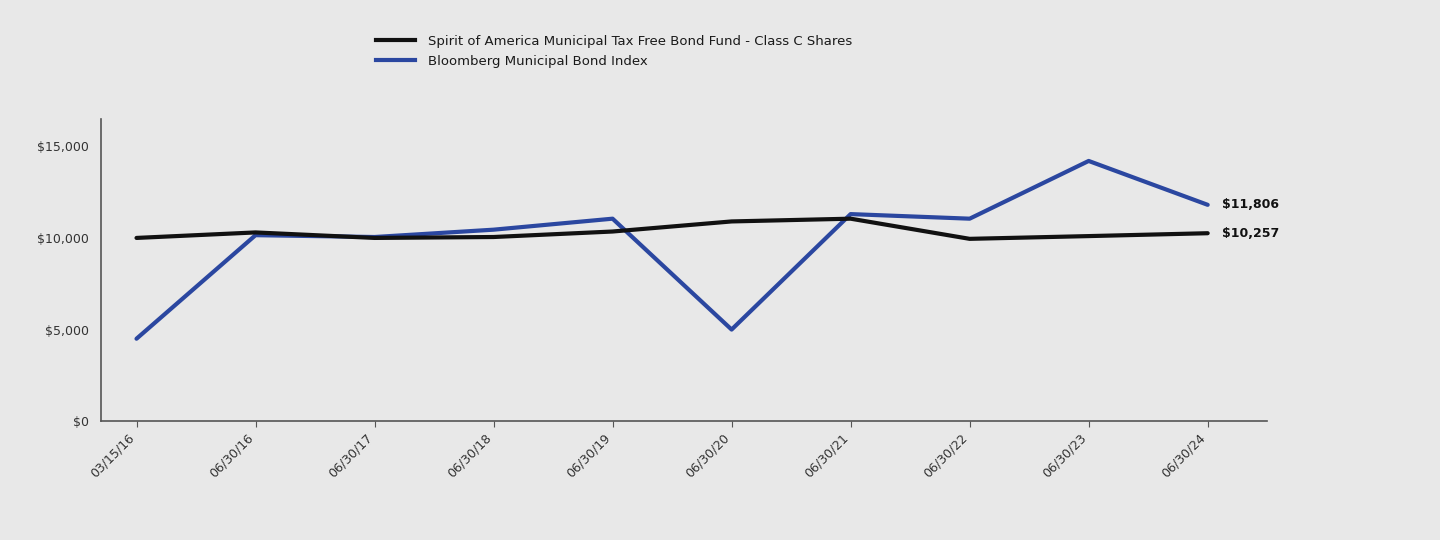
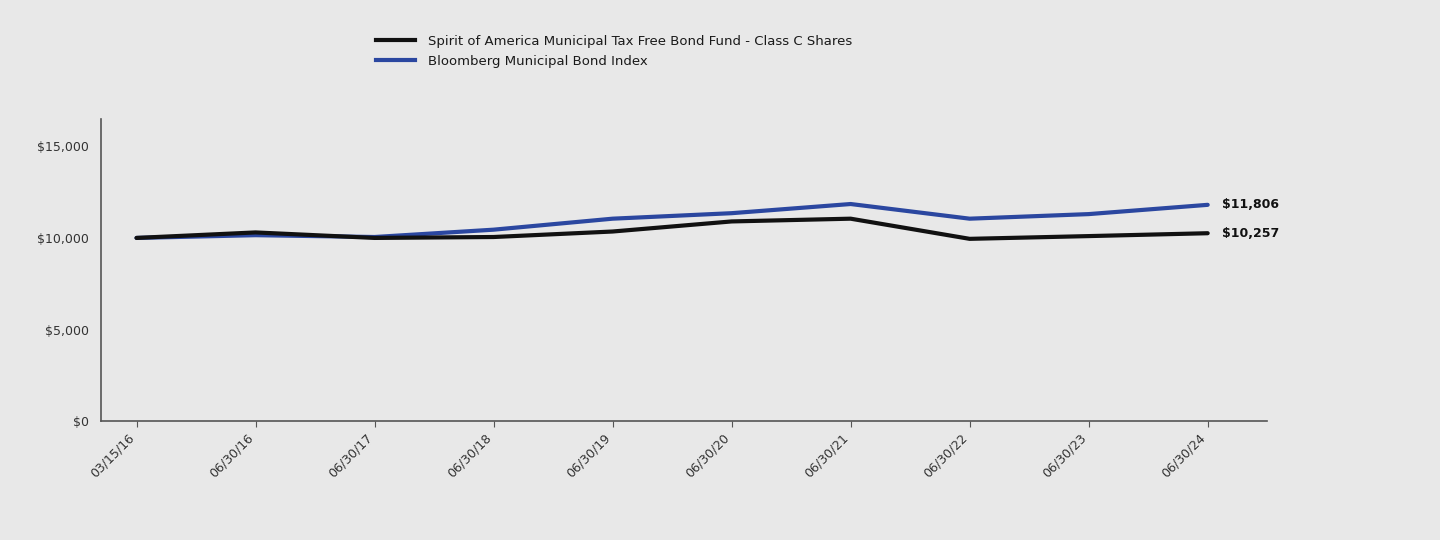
Bloomberg Municipal Bond Index/03/15/16: $4,500 -> $10,000
Bloomberg Municipal Bond Index/06/30/20: $5,000 -> $11,400
Bloomberg Municipal Bond Index/06/30/21: $11,300 -> $11,800
Bloomberg Municipal Bond Index/06/30/23: $14,200 -> $11,300
